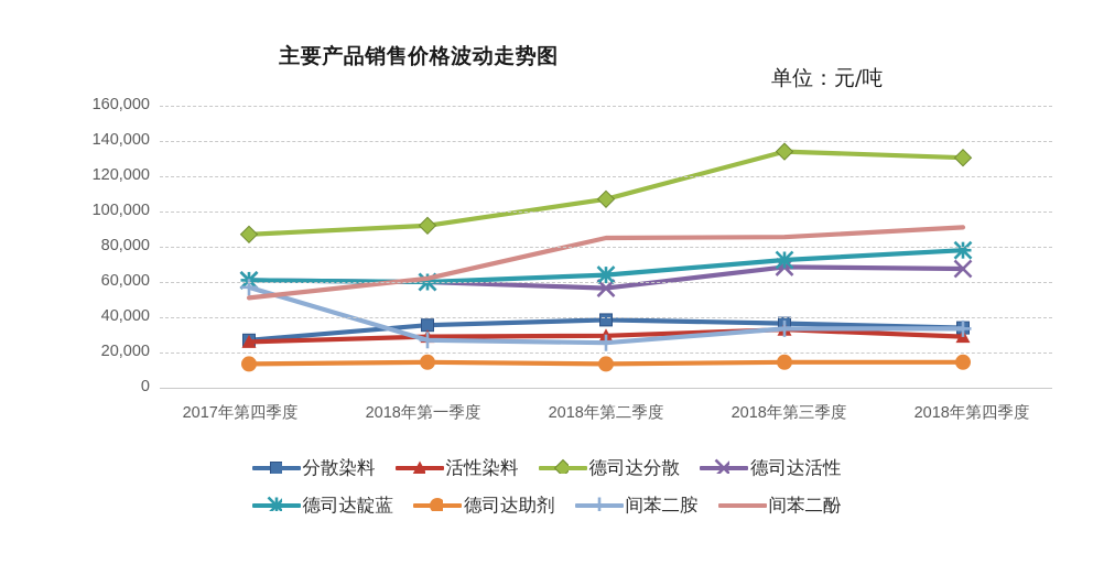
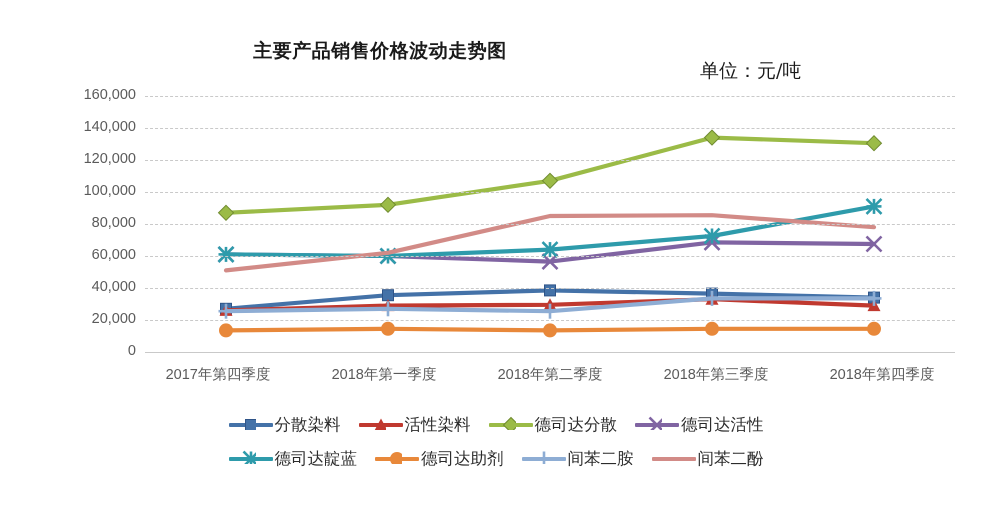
间苯二胺/2017年第四季度: 57000 -> 26000
德司达靛蓝/2018年第四季度: 78000 -> 91000
间苯二酚/2018年第四季度: 91000 -> 78000
